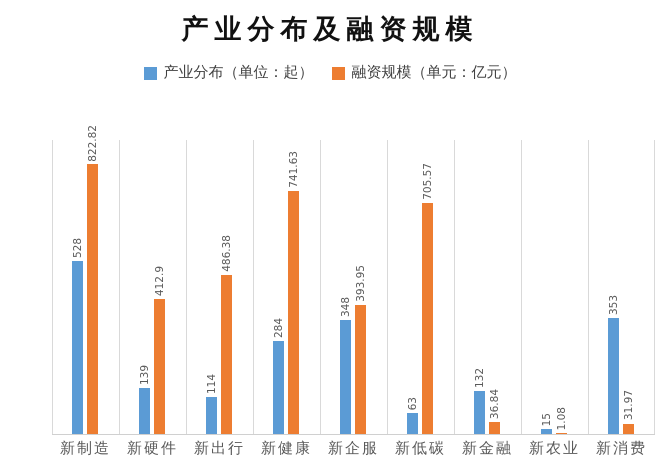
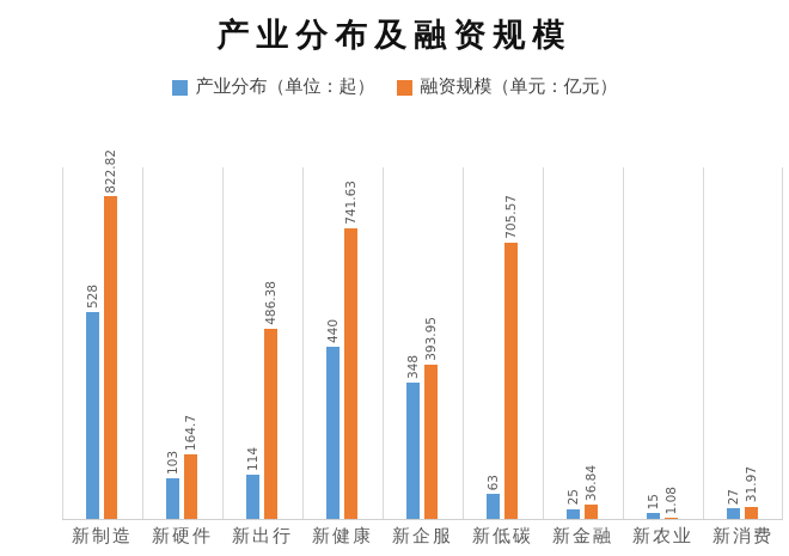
产业分布（单位：起）/新硬件: 139 -> 103
融资规模（单元：亿元）/新硬件: 412.9 -> 164.7
产业分布（单位：起）/新健康: 284 -> 440
产业分布（单位：起）/新金融: 132 -> 25
产业分布（单位：起）/新消费: 353 -> 27
